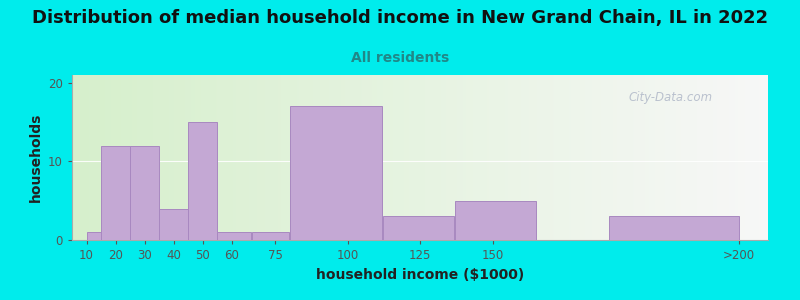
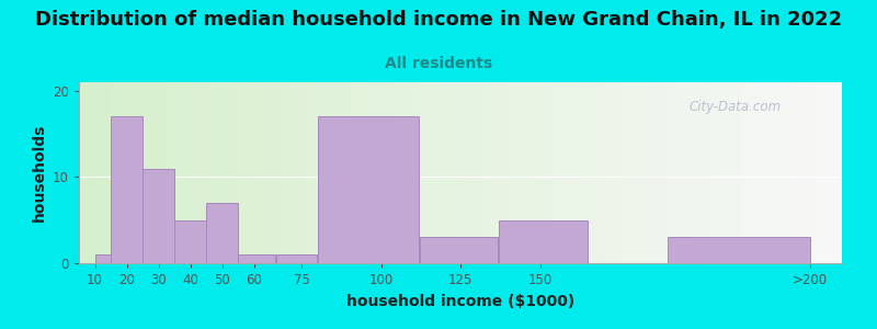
20: 12 -> 17
30: 12 -> 11
40: 4 -> 5
50: 15 -> 7
